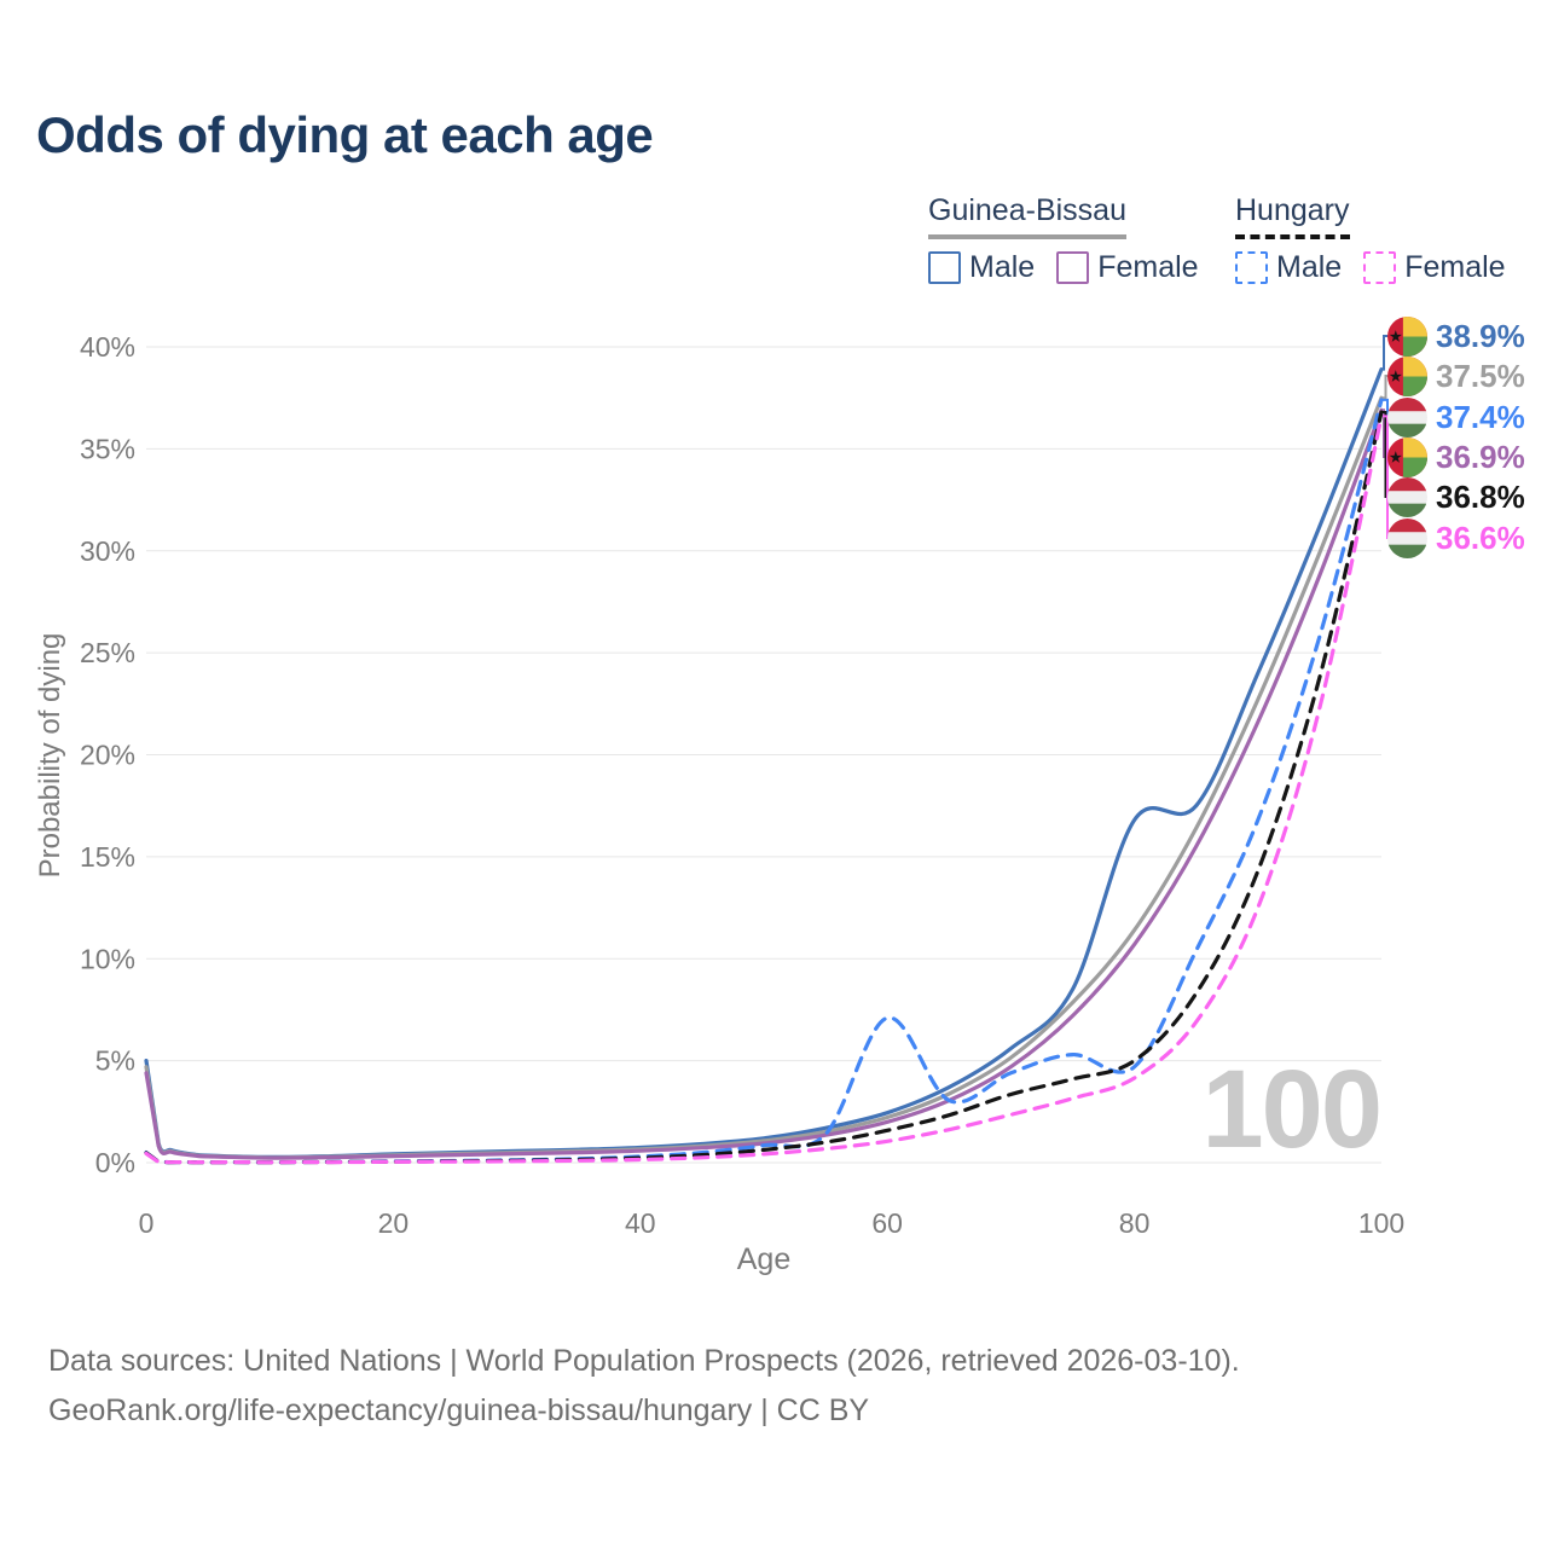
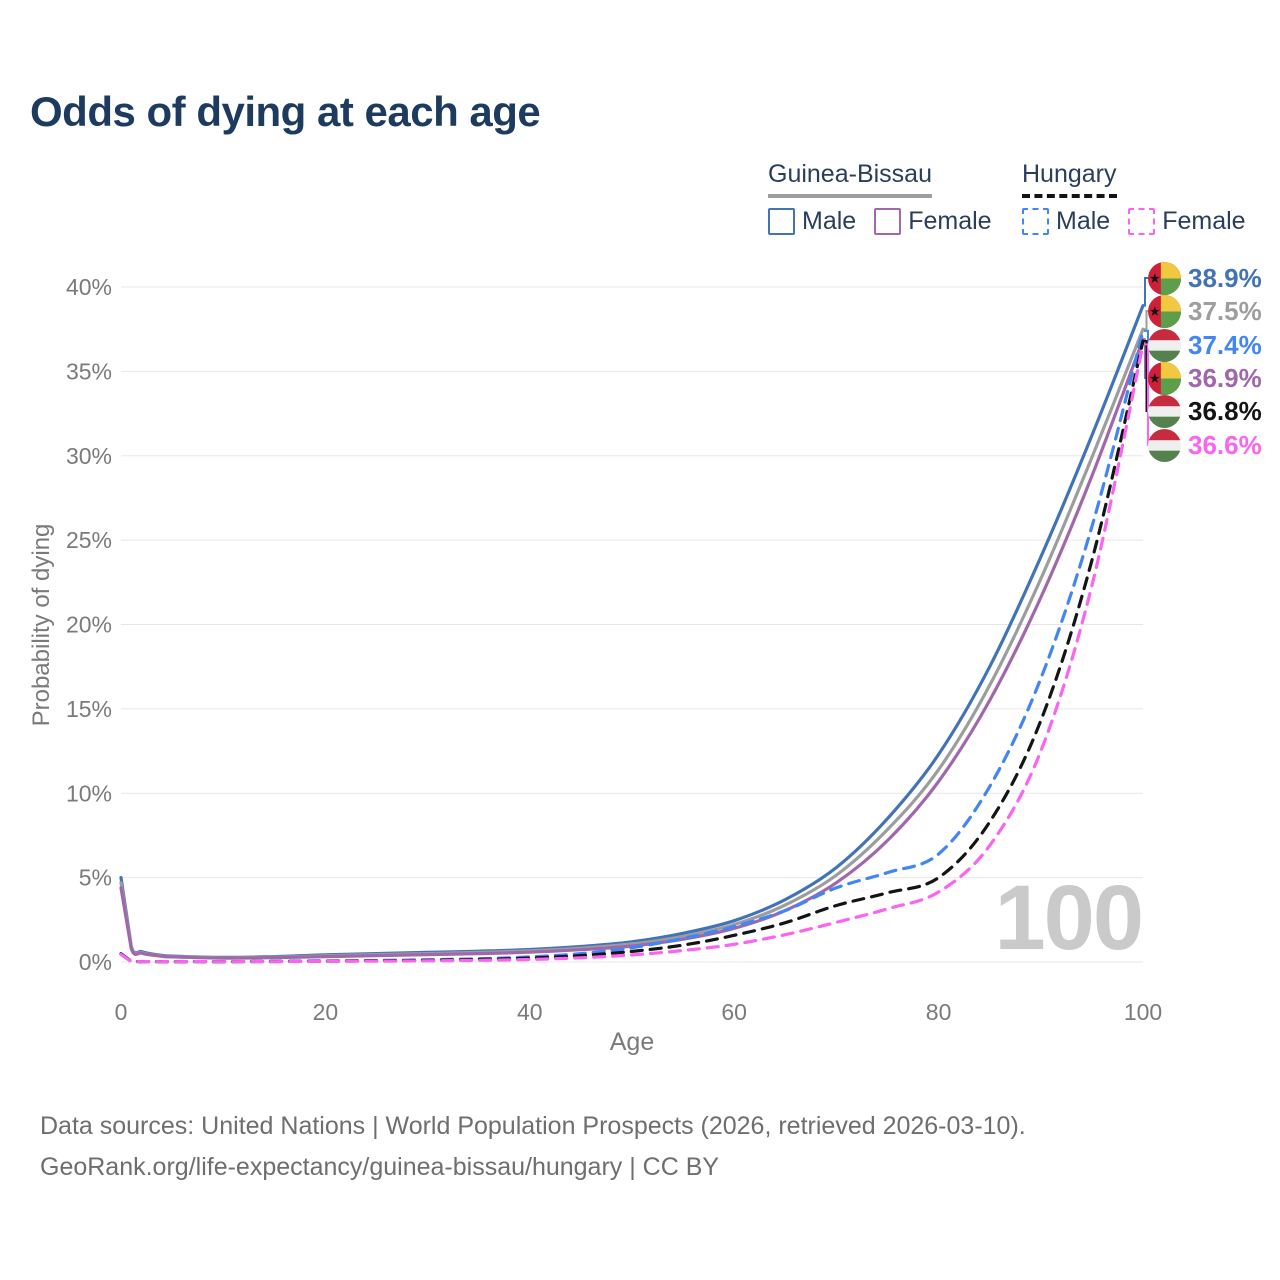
Hungary Male/60: 7.1% -> 2.1%
Guinea-Bissau Male/80: 16.8% -> 12.3%
Hungary Male/80: 4.7% -> 6.4%
